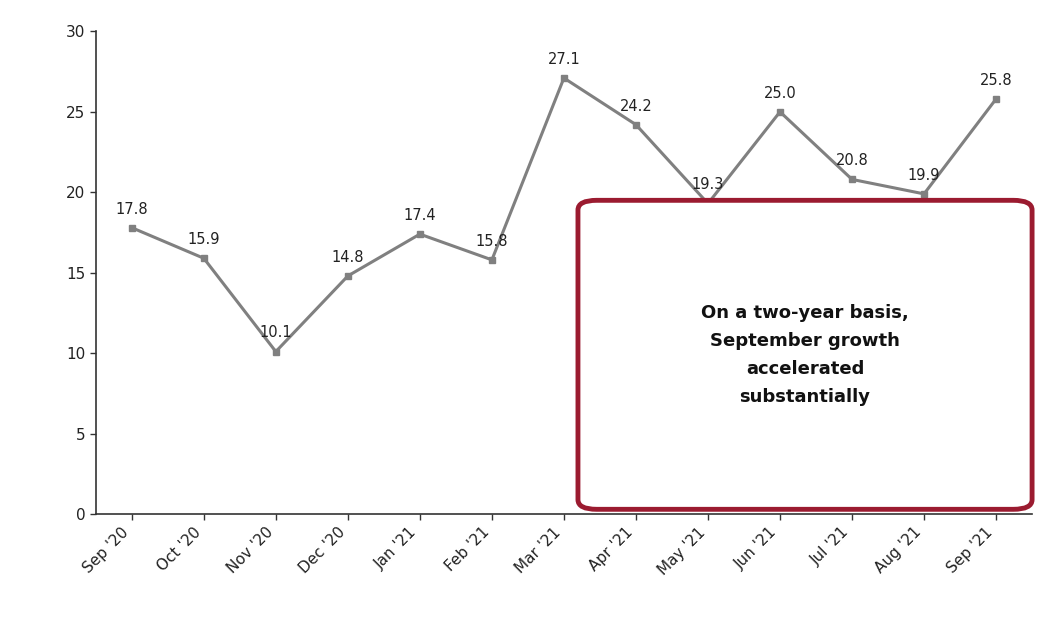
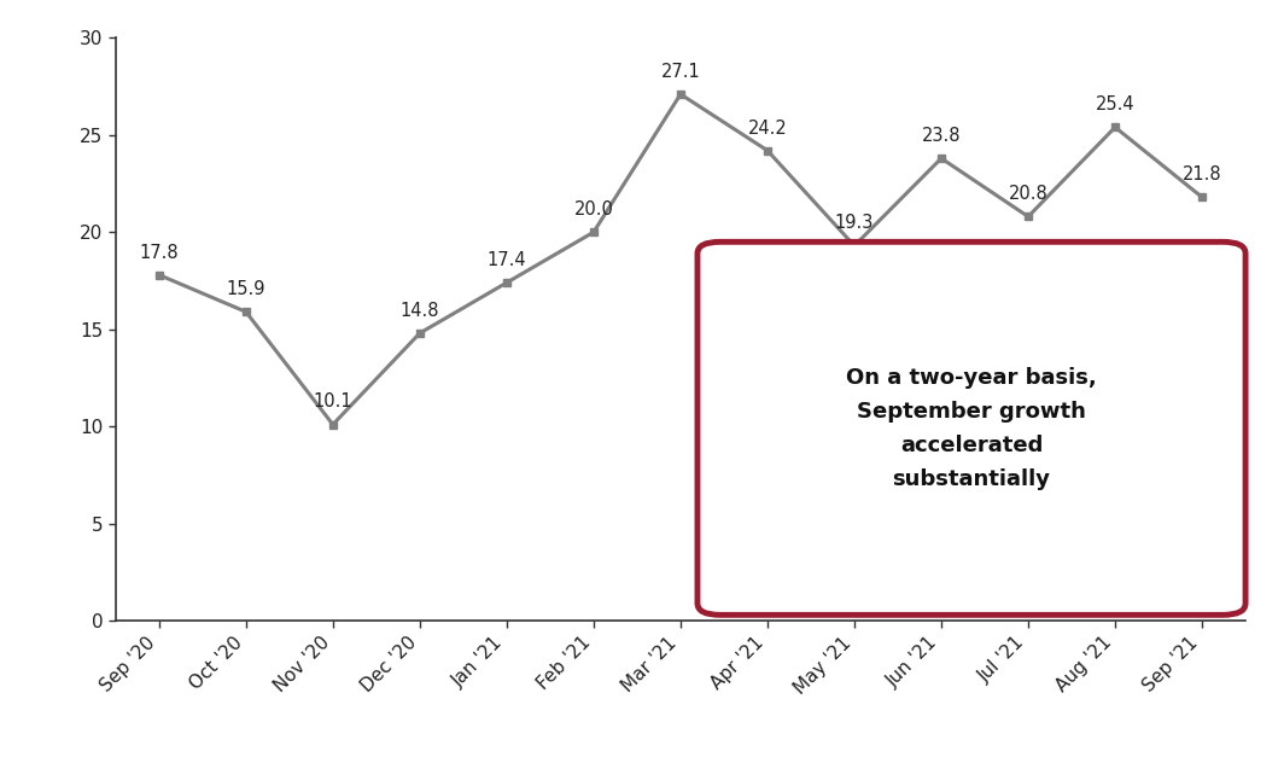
Feb '21: 15.8 -> 20.0
Jun '21: 25.0 -> 23.8
Aug '21: 19.9 -> 25.4
Sep '21: 25.8 -> 21.8
